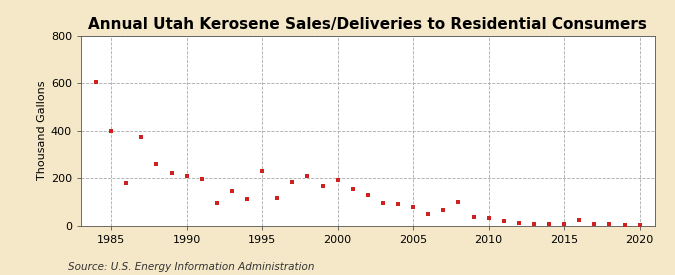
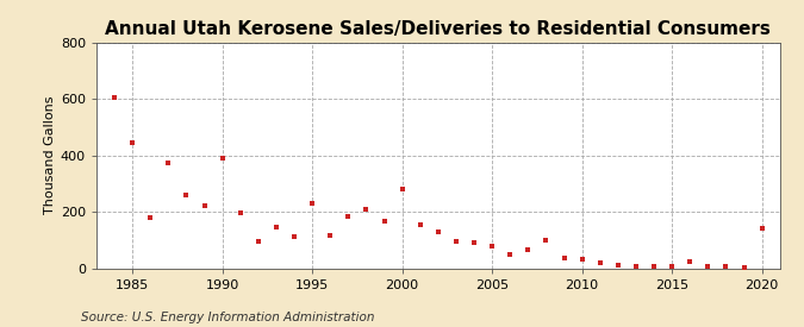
1985: 400 -> 445
1990: 210 -> 390
2000: 190 -> 280
2020: 2 -> 140
